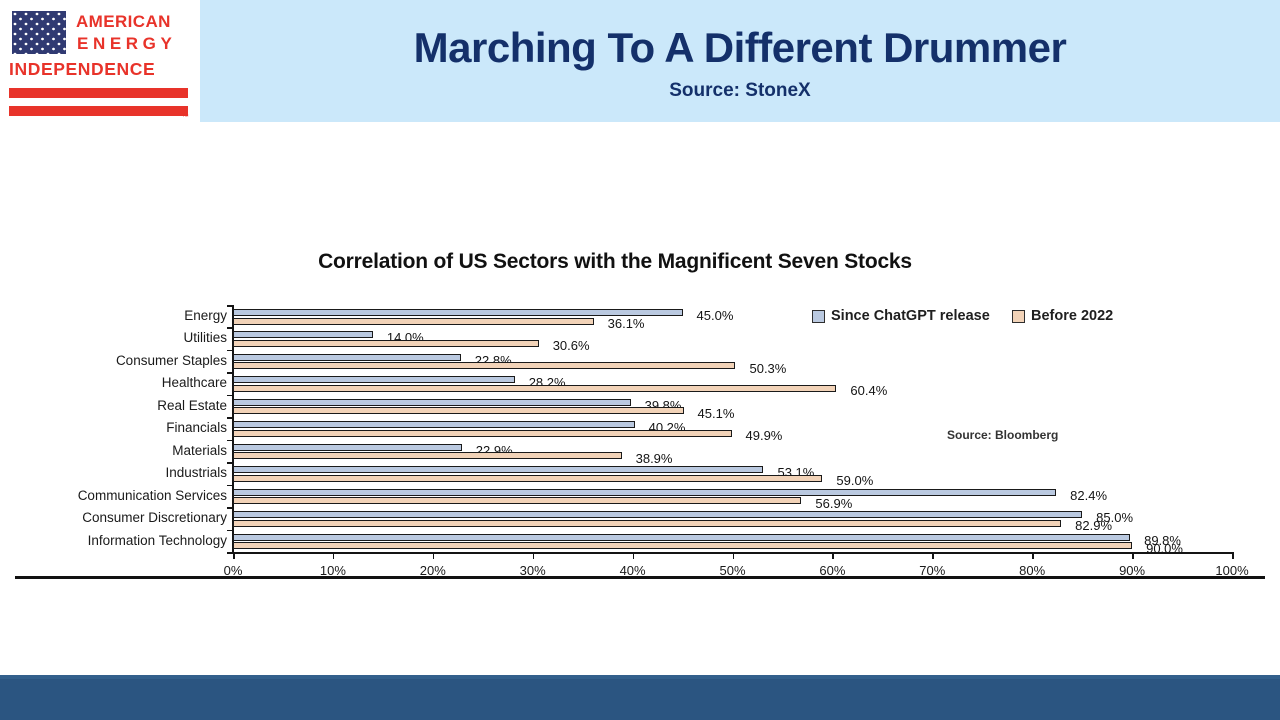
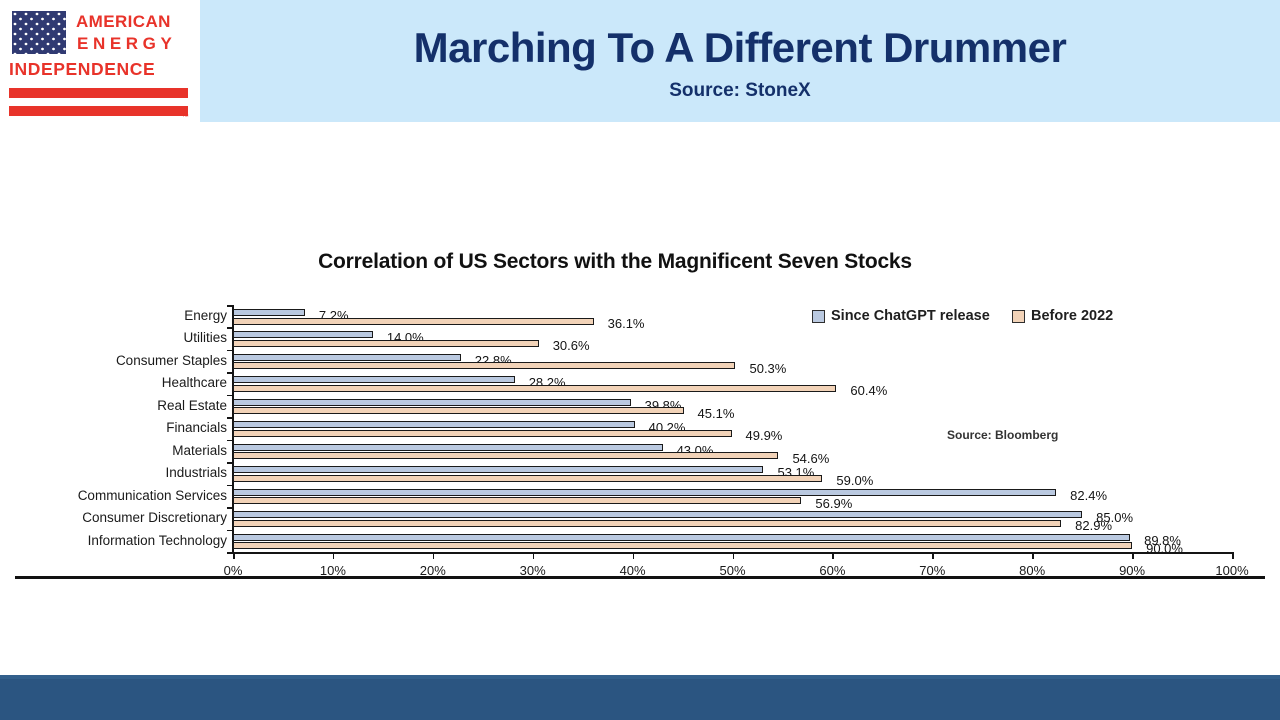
Since ChatGPT release/Energy: 45.0% -> 7.2%
Since ChatGPT release/Materials: 22.9% -> 43.0%
Before 2022/Materials: 38.9% -> 54.6%
